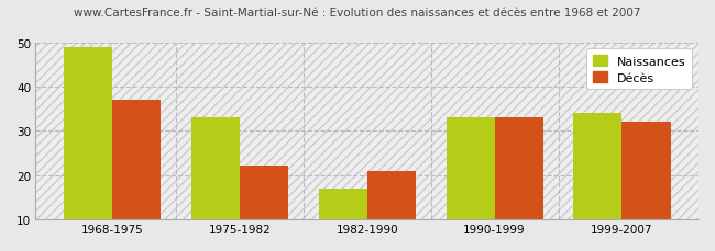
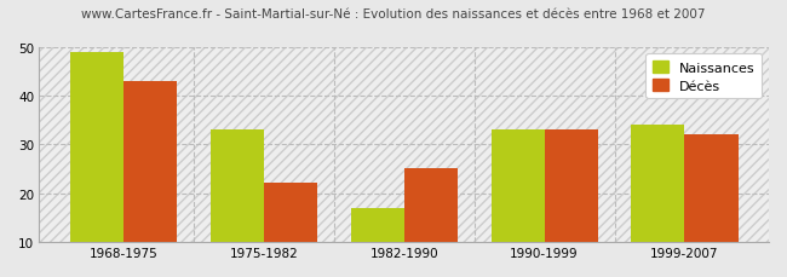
Décès/1968-1975: 37 -> 43
Décès/1982-1990: 21 -> 25
